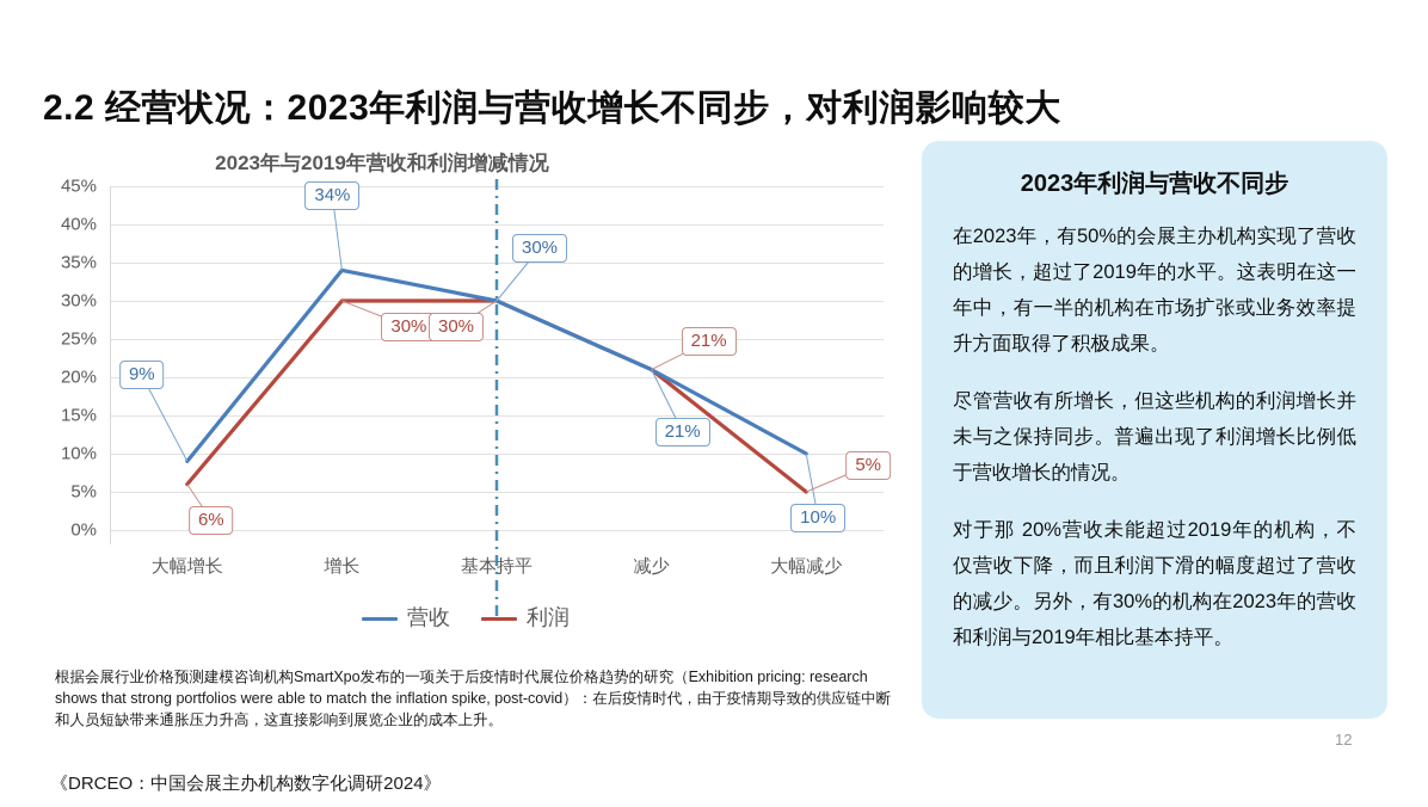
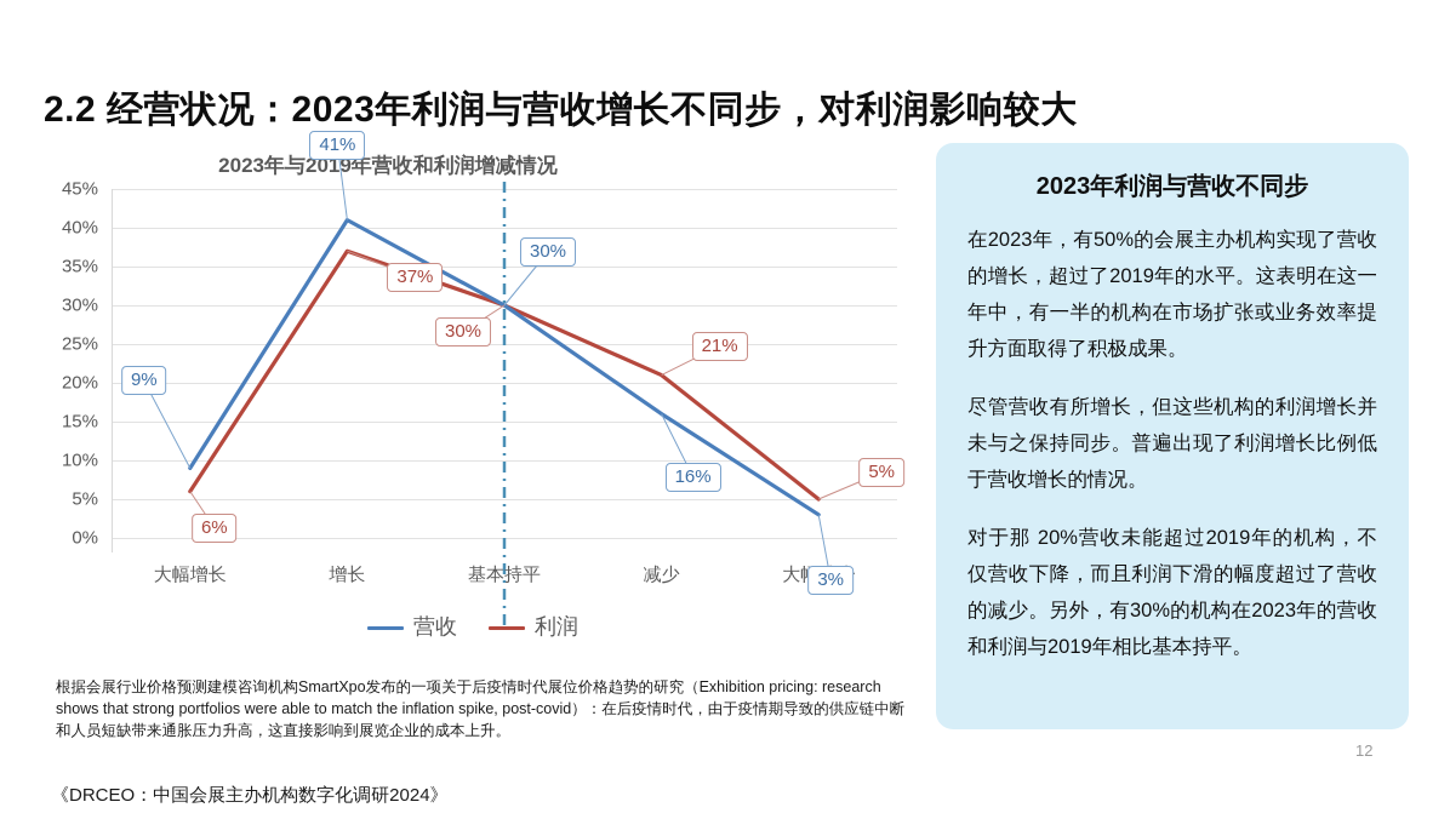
营收/增长: 34% -> 41%
利润/增长: 30% -> 37%
营收/减少: 21% -> 16%
营收/大幅减少: 10% -> 3%
